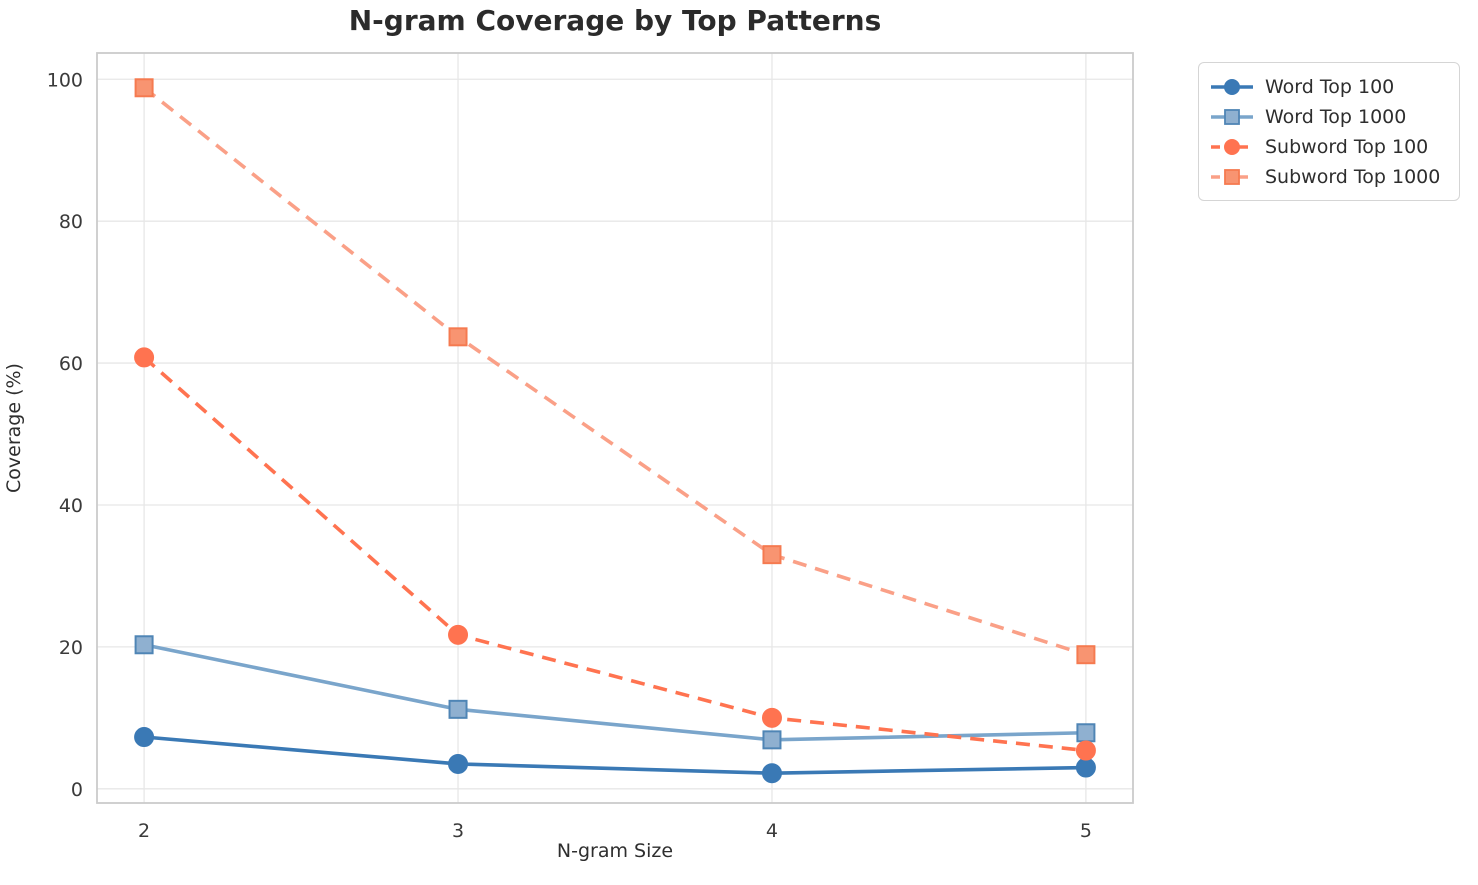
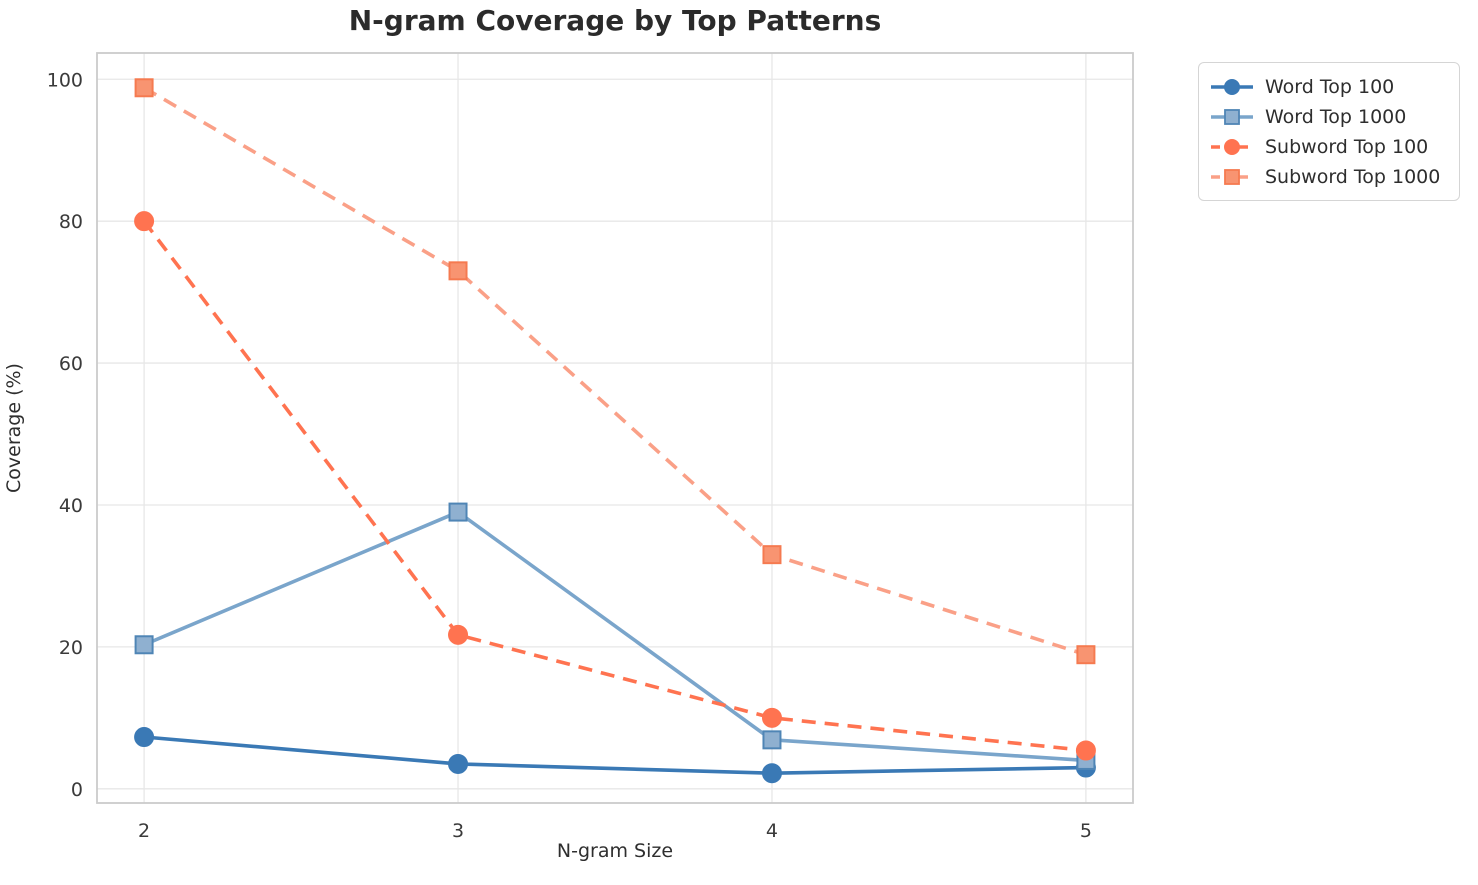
Subword Top 100/2: 61 -> 80
Word Top 1000/3: 11 -> 39
Subword Top 1000/3: 64 -> 73
Word Top 1000/5: 8 -> 4
